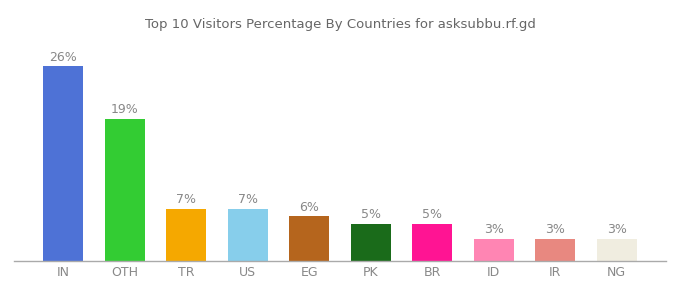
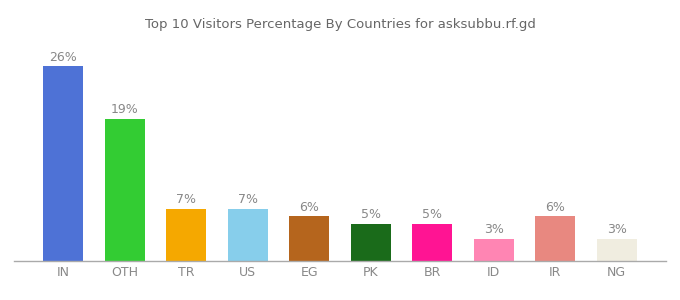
IR: 3% -> 6%
